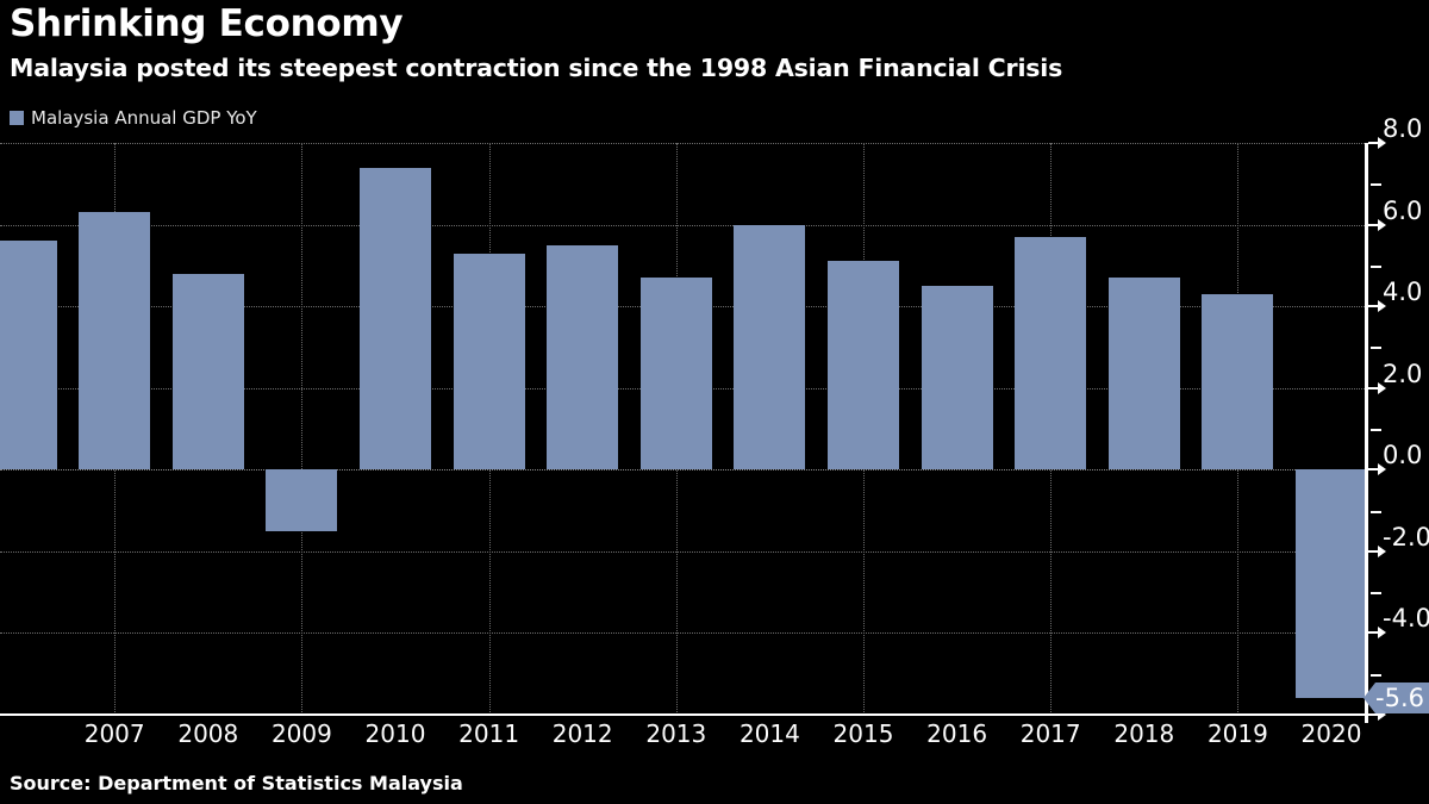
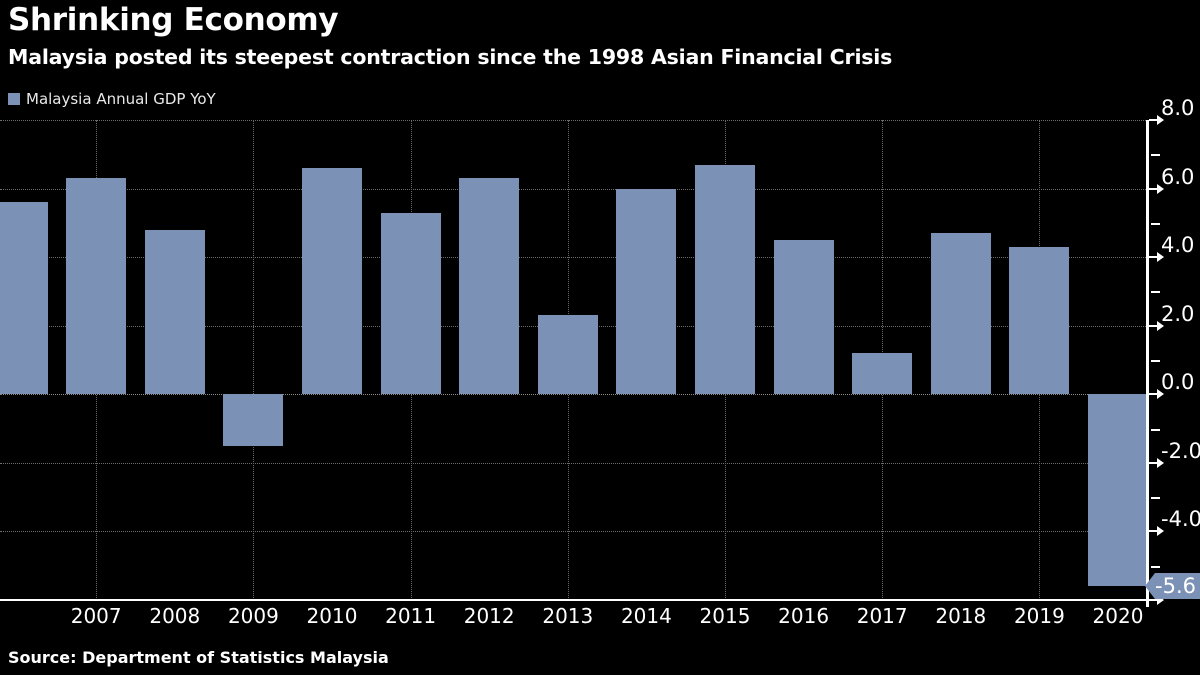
2010: 7.4 -> 6.6
2012: 5.5 -> 6.3
2013: 4.7 -> 2.3
2015: 5.1 -> 6.7
2017: 5.7 -> 1.2
